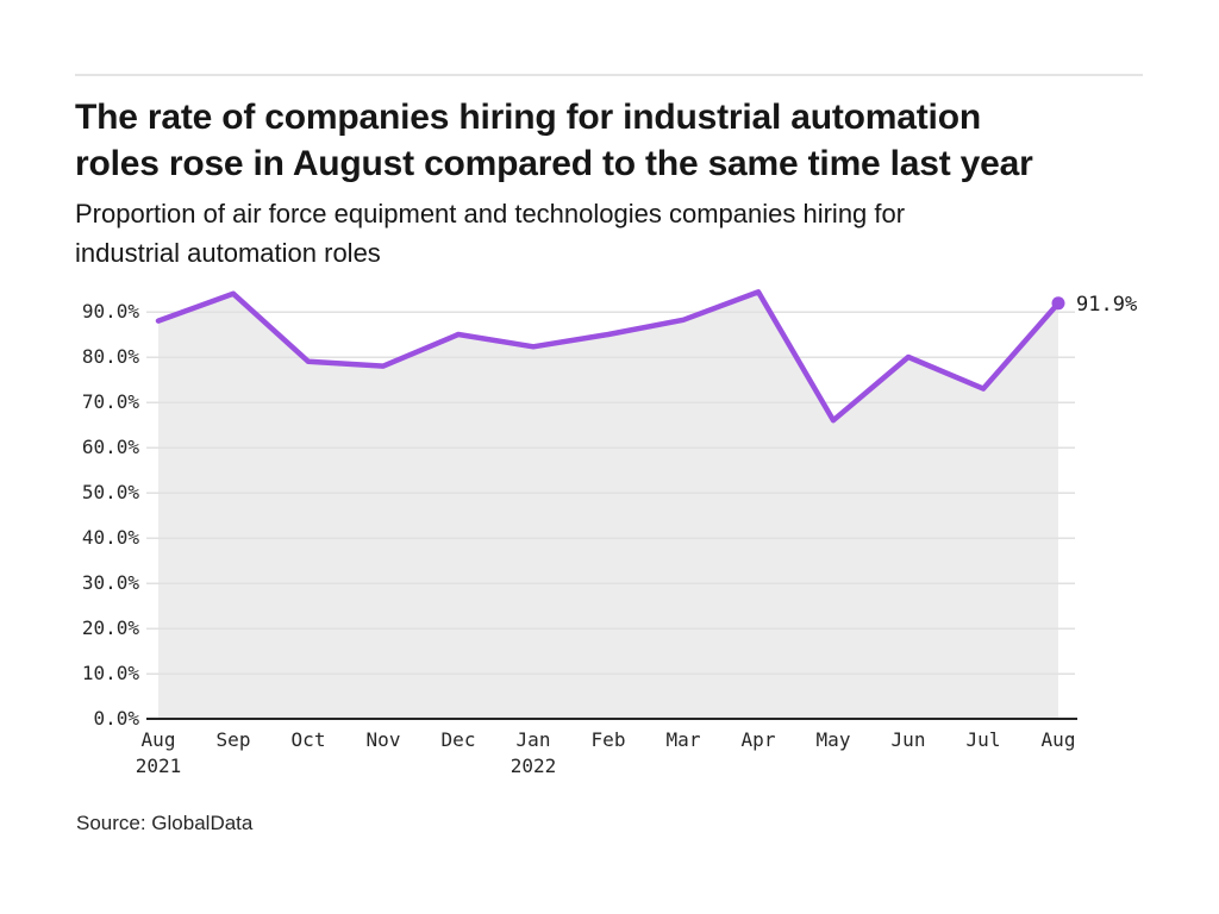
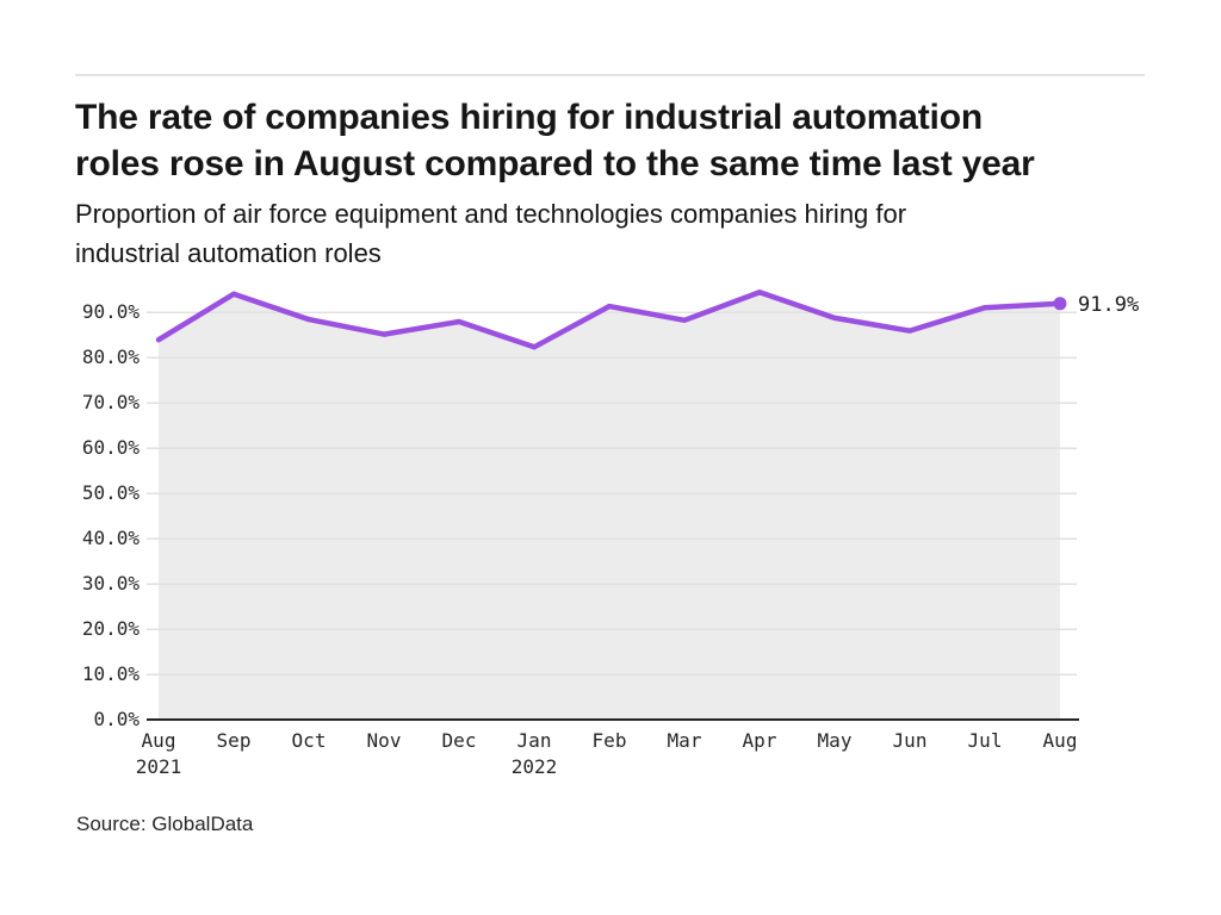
Aug 2021: 88% -> 84%
Oct: 79% -> 88%
Nov: 78% -> 85%
Dec: 85% -> 88%
Feb: 85% -> 91%
May: 66% -> 89%
Jun: 80% -> 86%
Jul: 73% -> 91%
